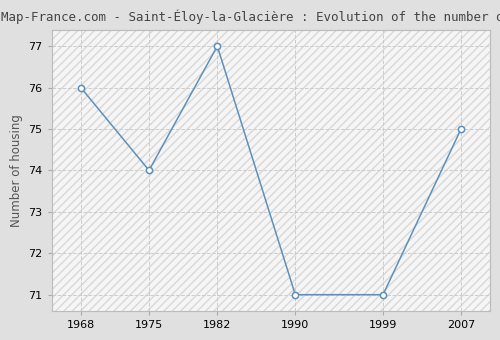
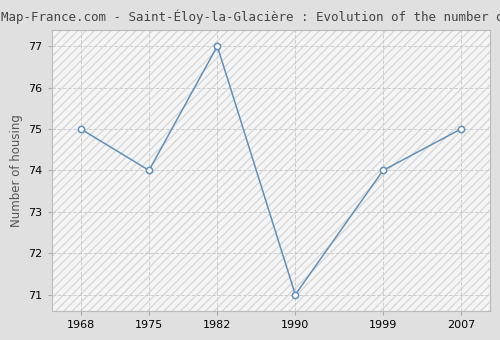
1968: 76 -> 75
1999: 71 -> 74
